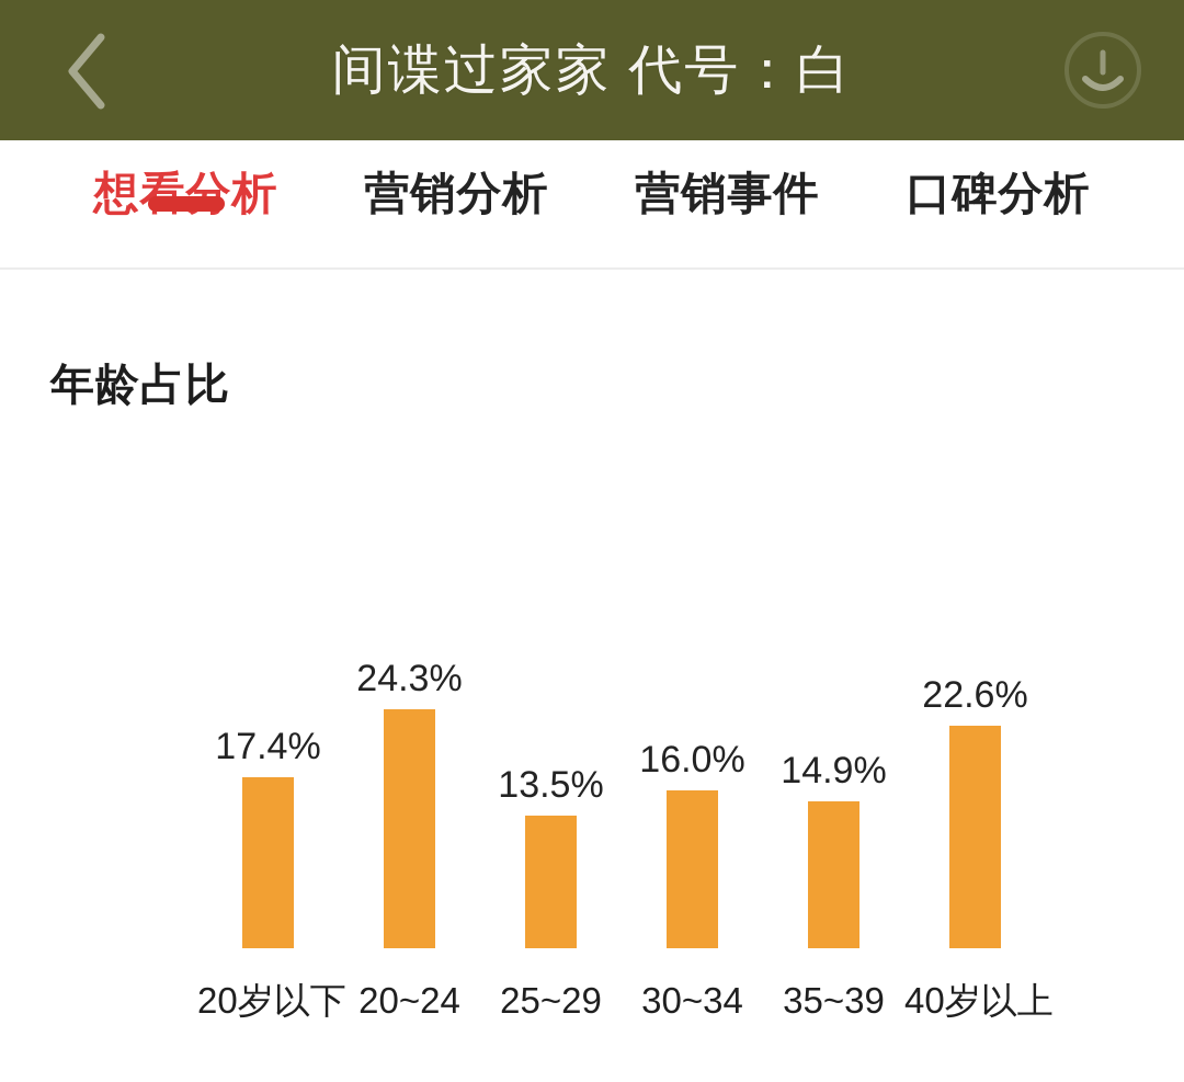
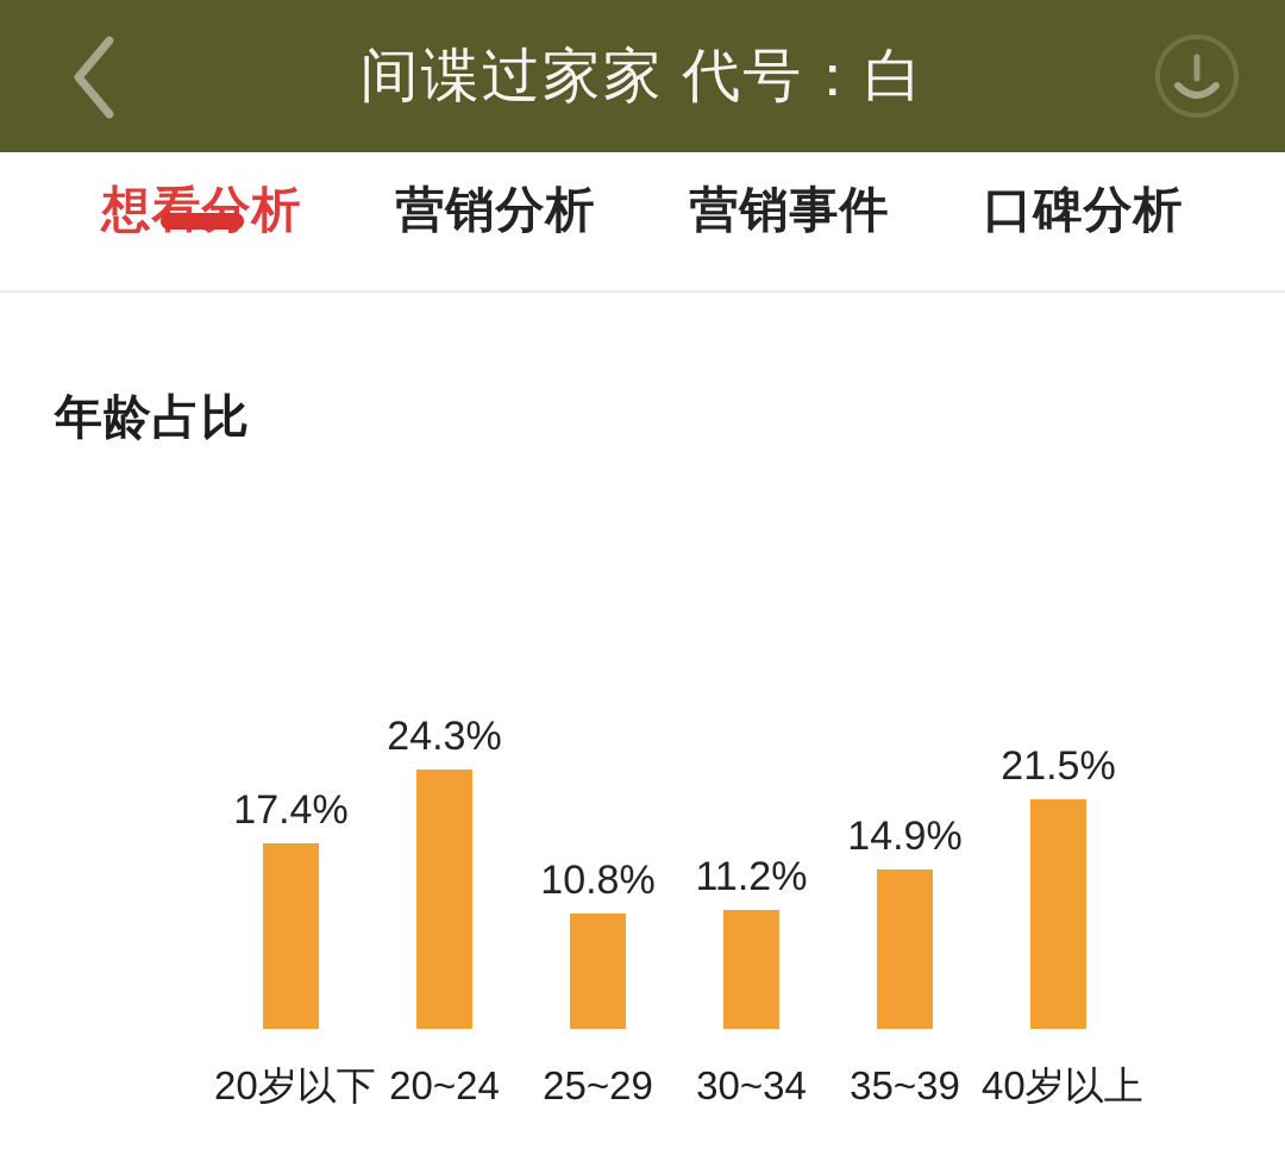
25~29: 13.5% -> 10.8%
30~34: 16.0% -> 11.2%
40岁以上: 22.6% -> 21.5%
